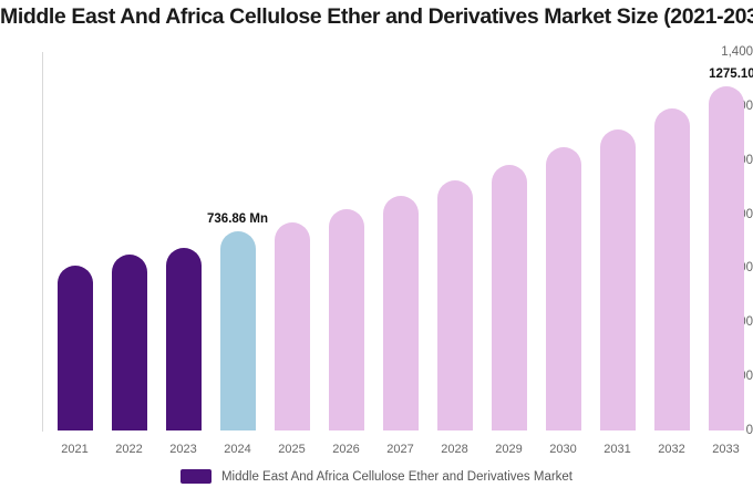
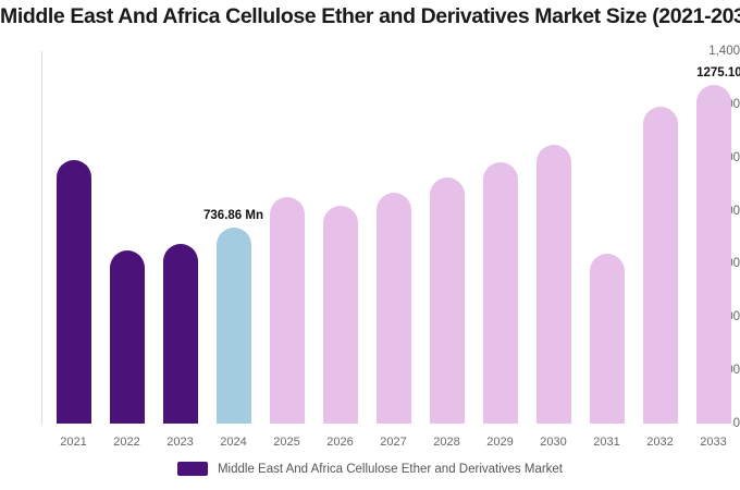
2021: 610 -> 990
2025: 770 -> 850
2031: 1110 -> 640
